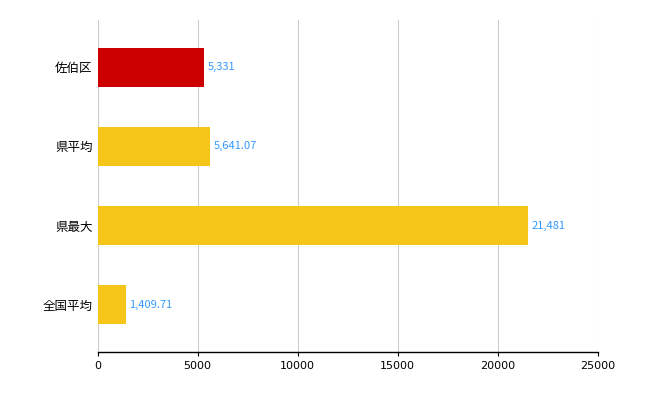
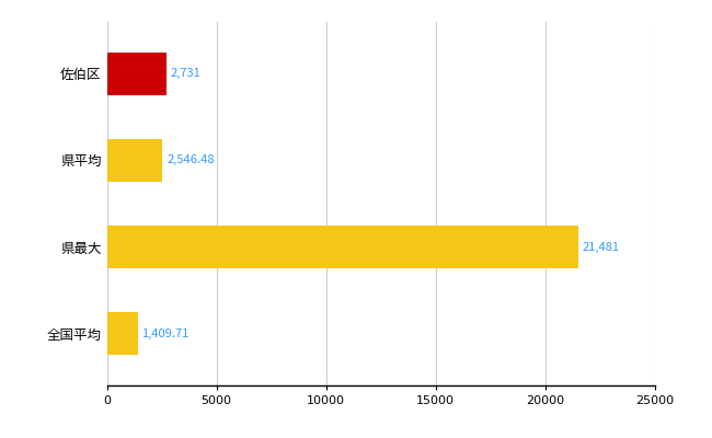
佐伯区: 5,331 -> 2,731
県平均: 5,641.07 -> 2,546.48
